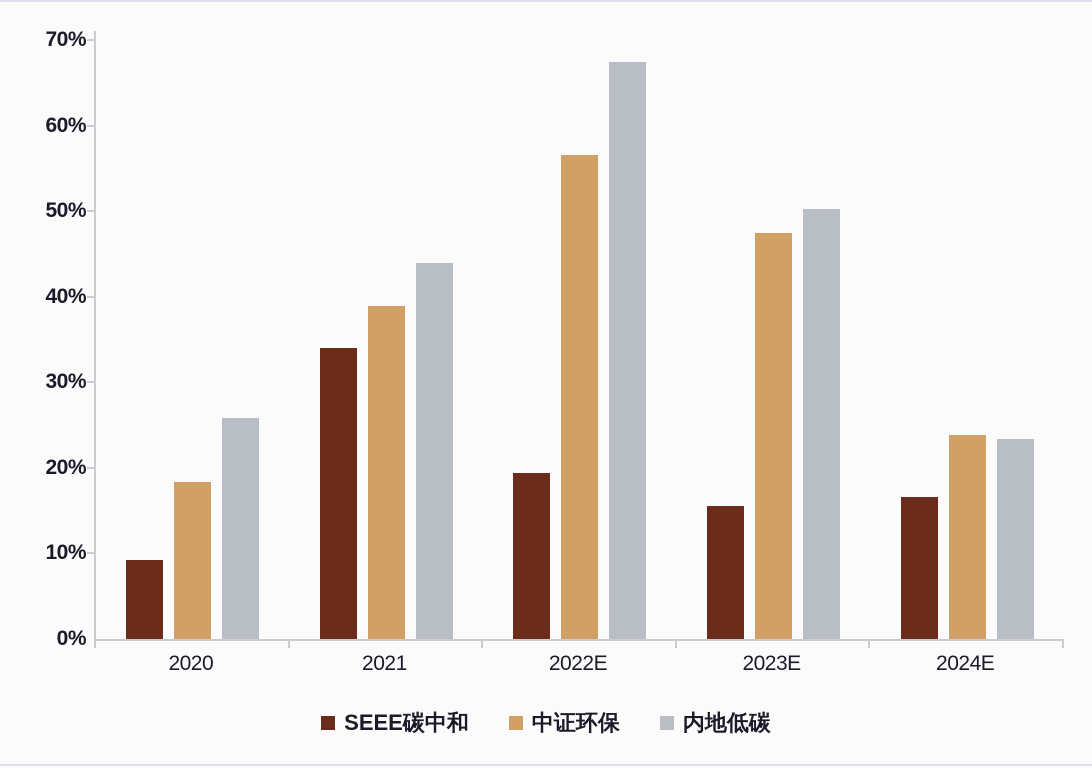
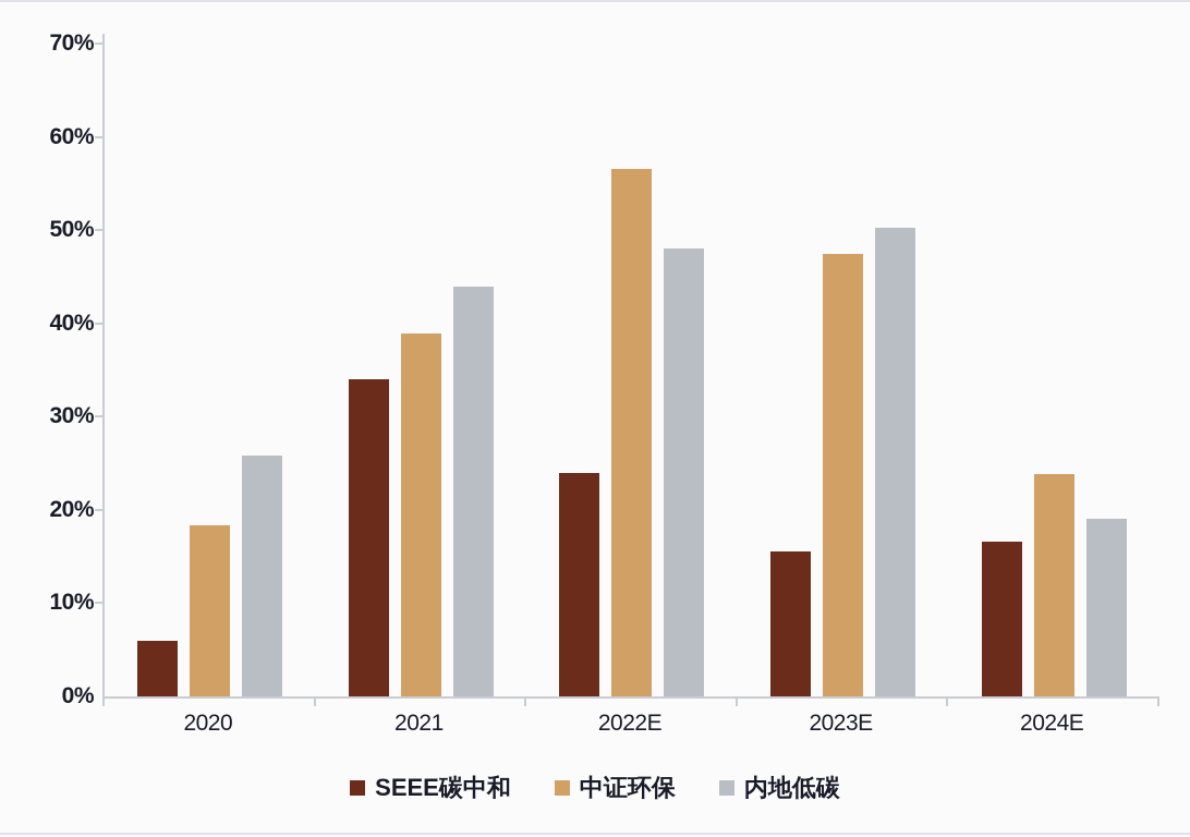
SEEE碳中和/2020: 9% -> 6%
SEEE碳中和/2022E: 19% -> 24%
内地低碳/2022E: 67% -> 48%
内地低碳/2024E: 23% -> 19%
